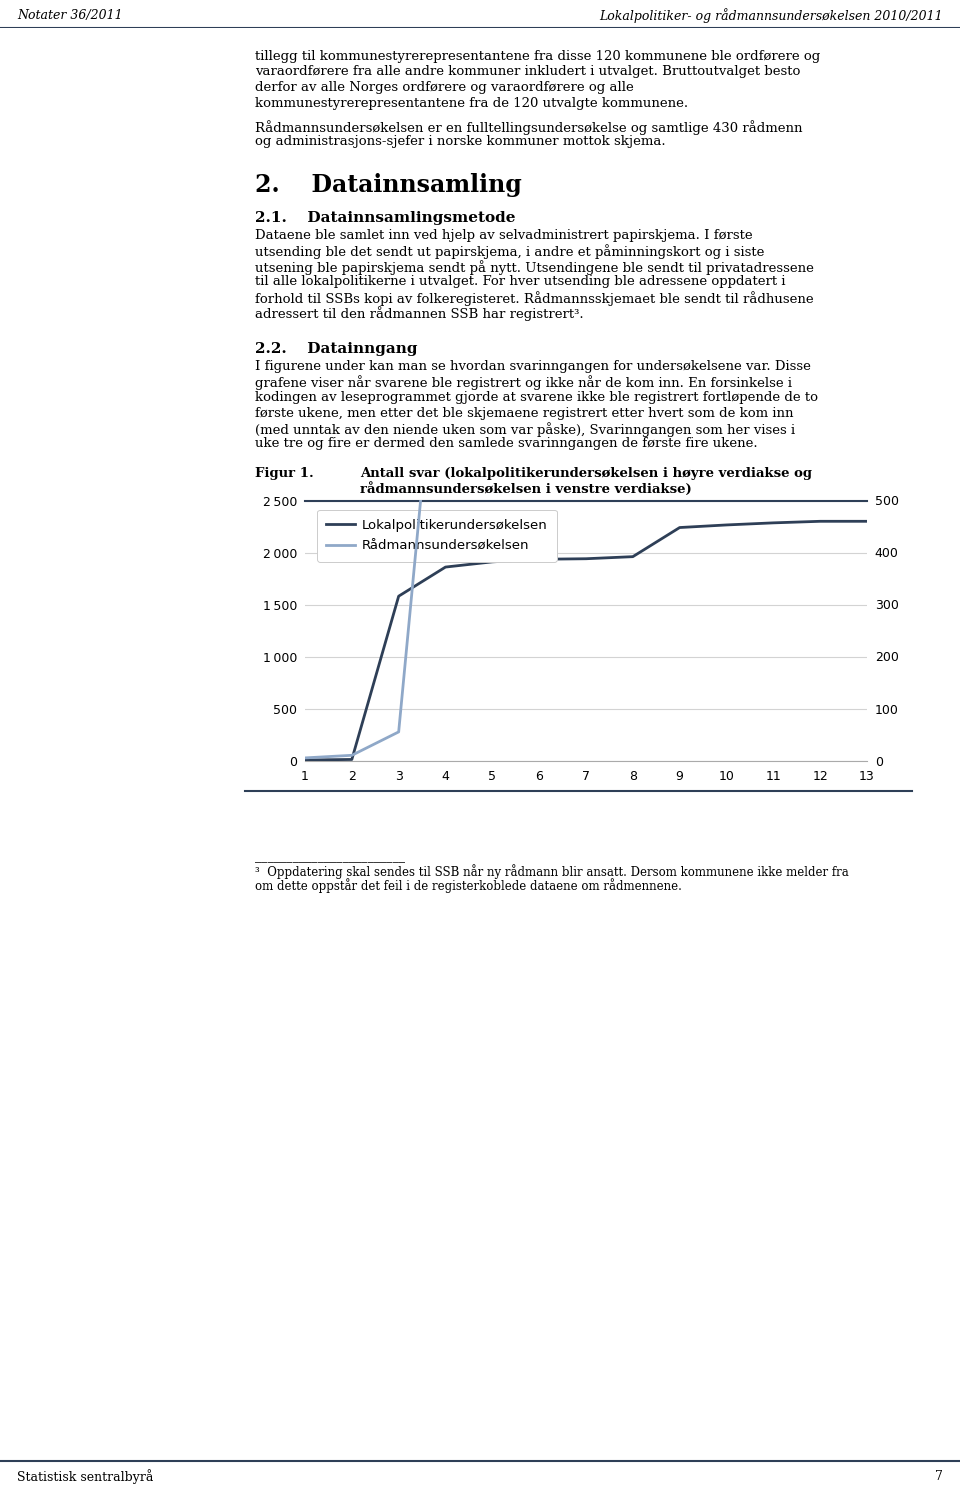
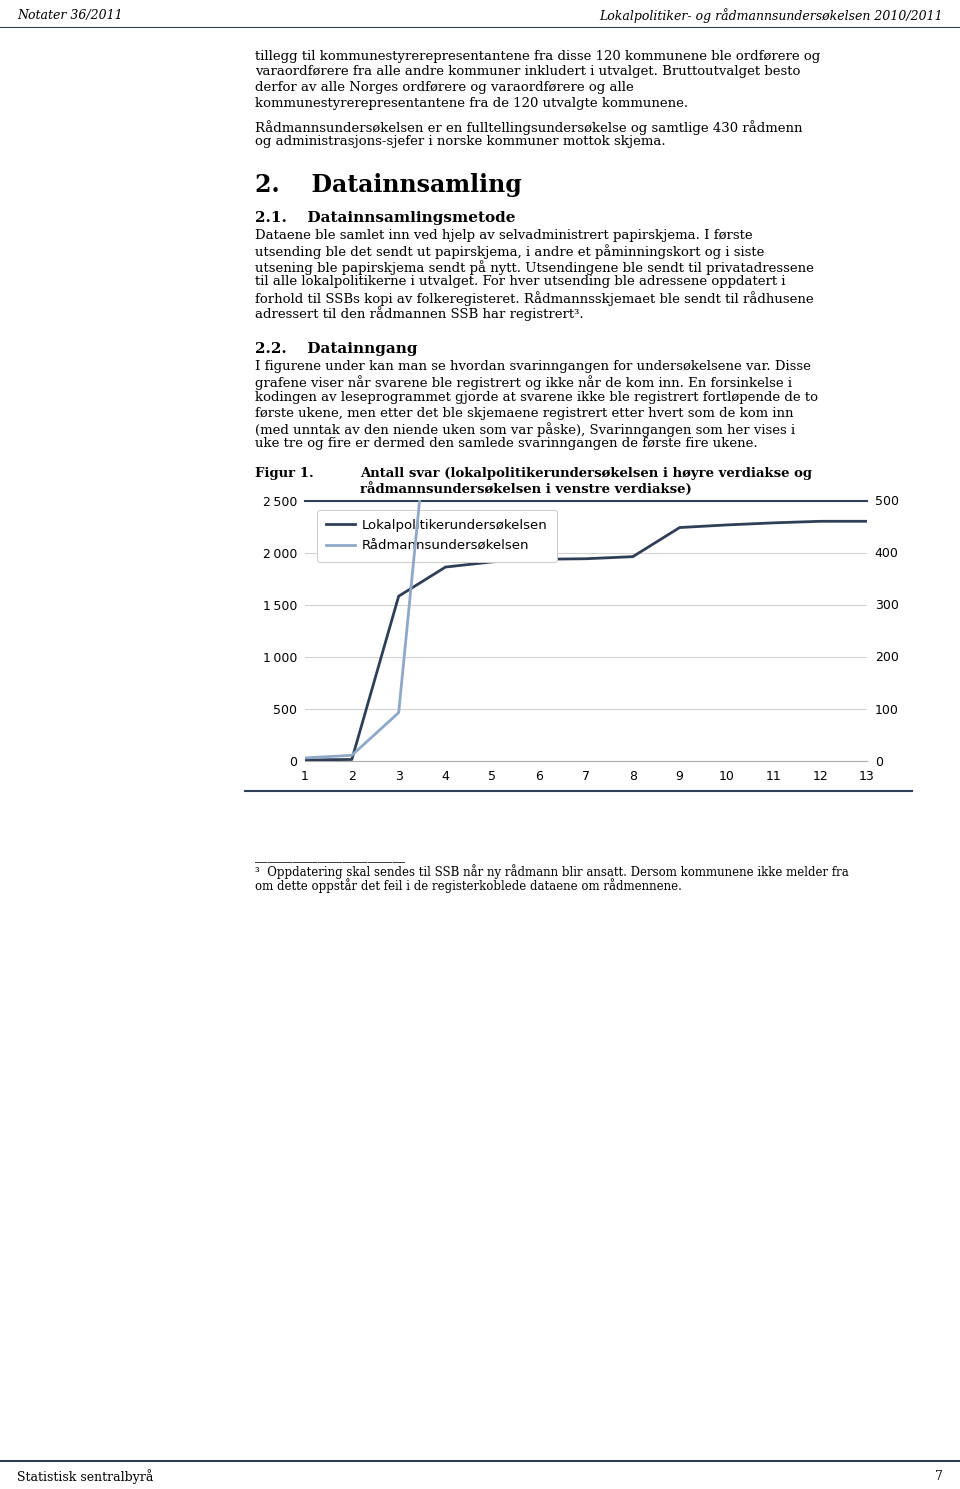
Rådmannsundersøkelsen/3: 55 -> 92
